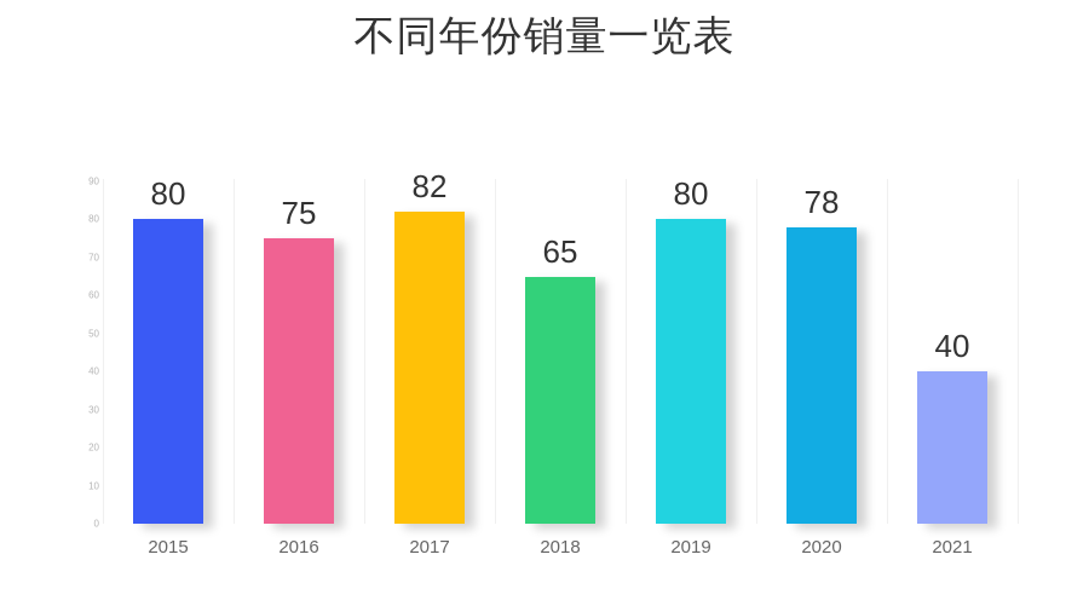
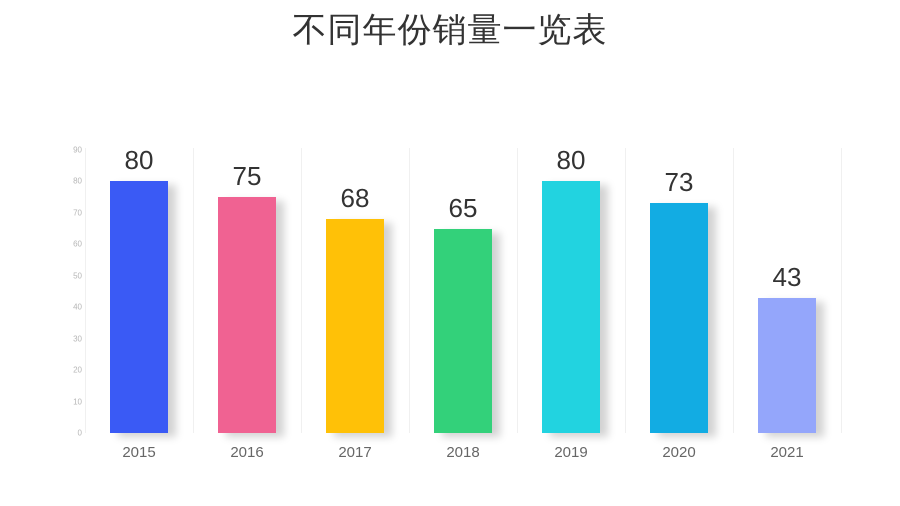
2017: 82 -> 68
2020: 78 -> 73
2021: 40 -> 43
